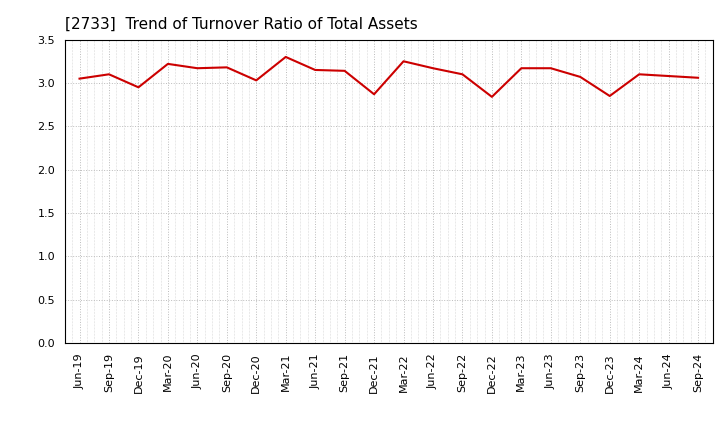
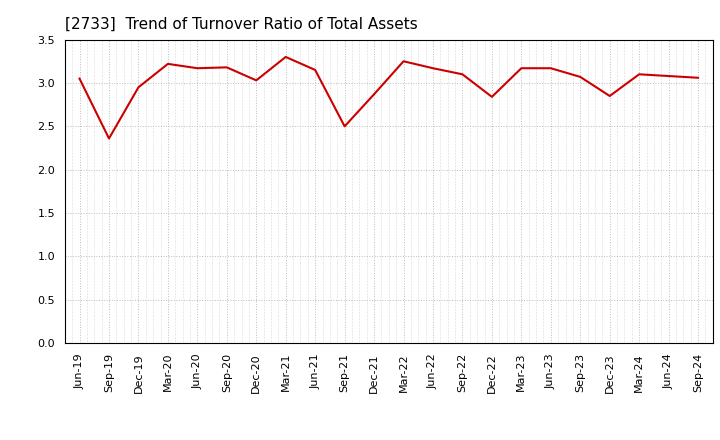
Sep-19: 3.10 -> 2.36
Sep-21: 3.14 -> 2.50
